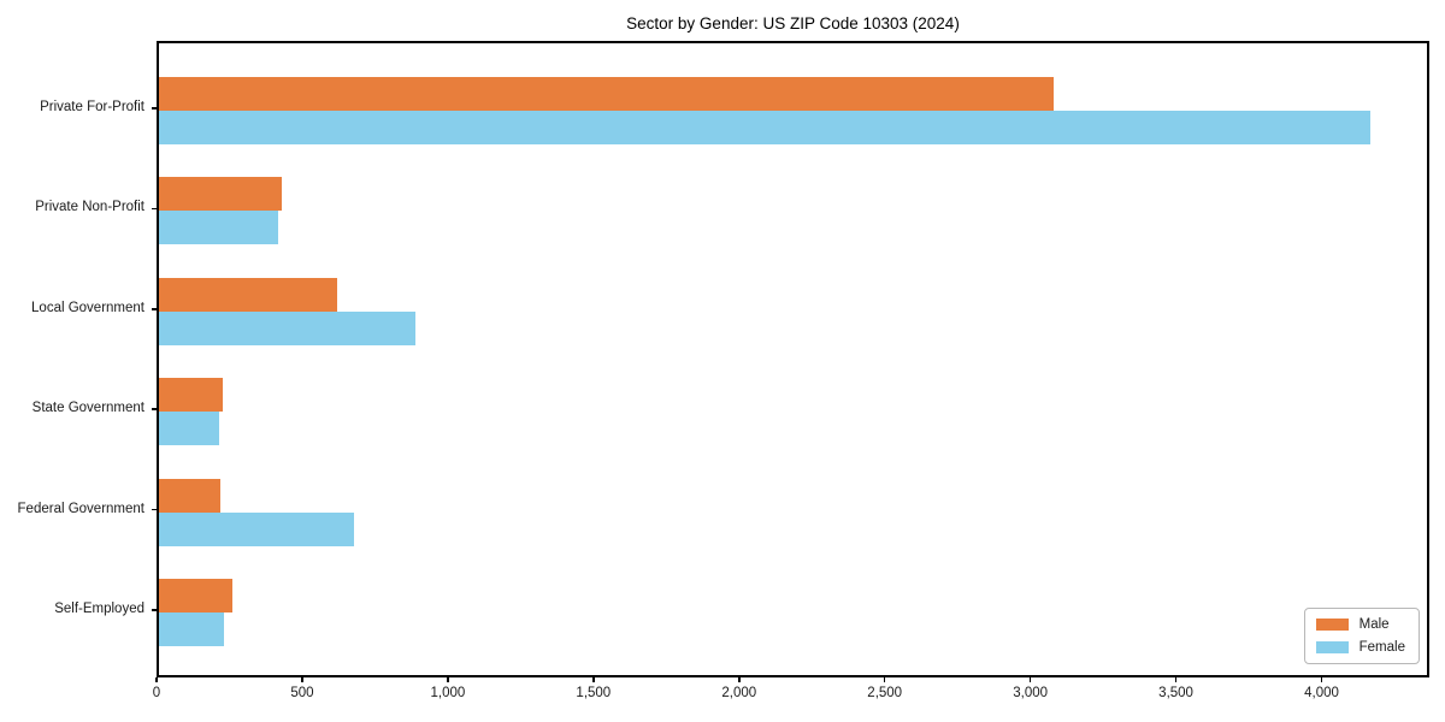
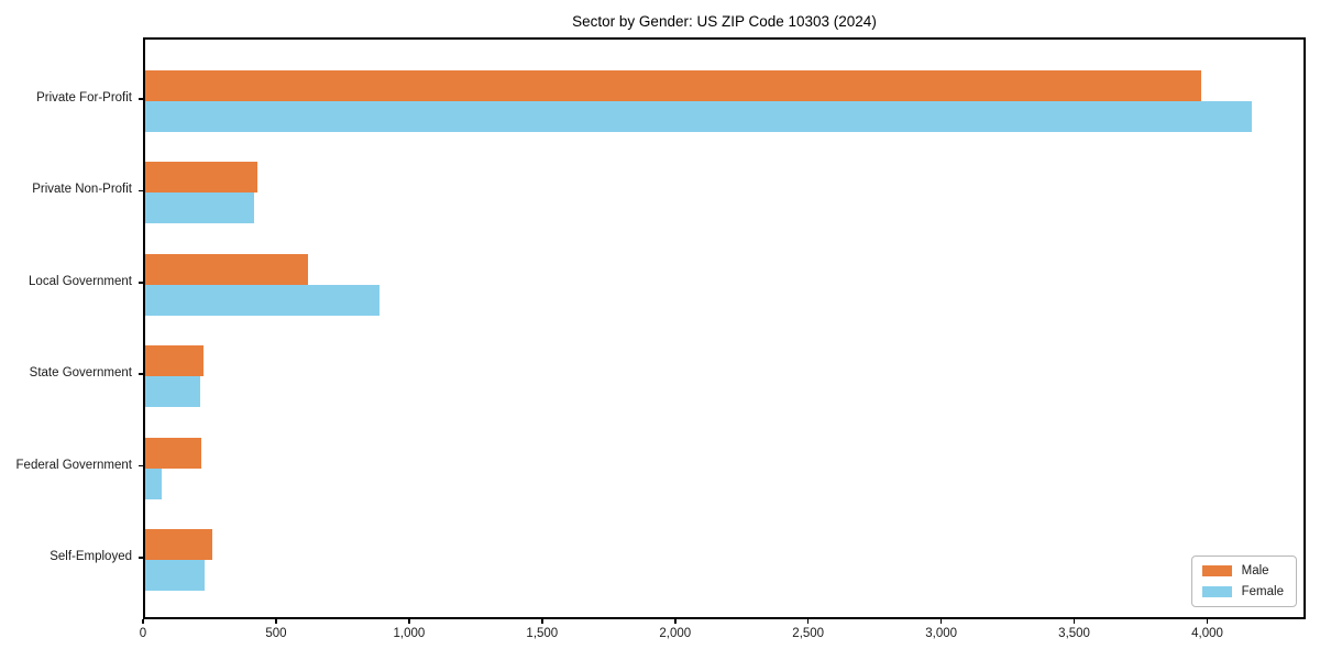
Male/Private For-Profit: 3070 -> 3970
Female/Federal Government: 670 -> 60
